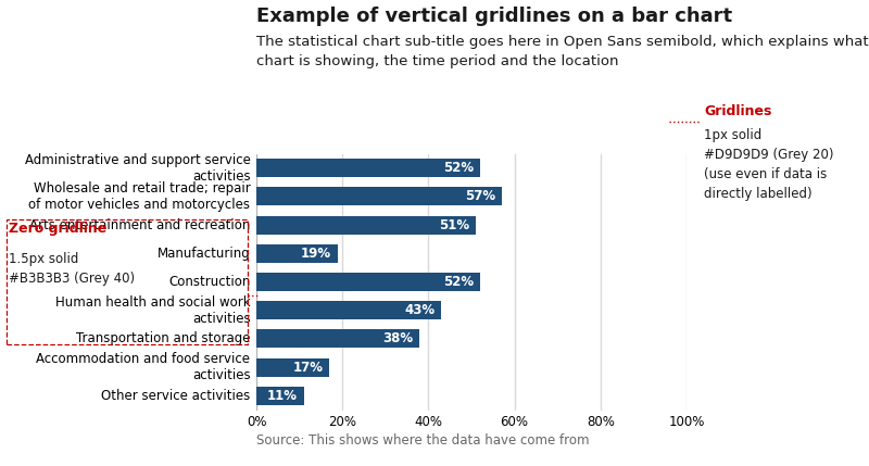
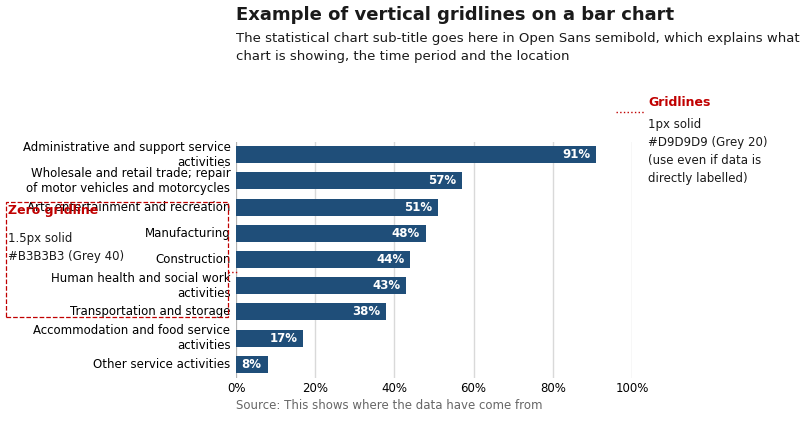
Administrative and support service activities: 52% -> 91%
Manufacturing: 19% -> 48%
Construction: 52% -> 44%
Other service activities: 11% -> 8%
